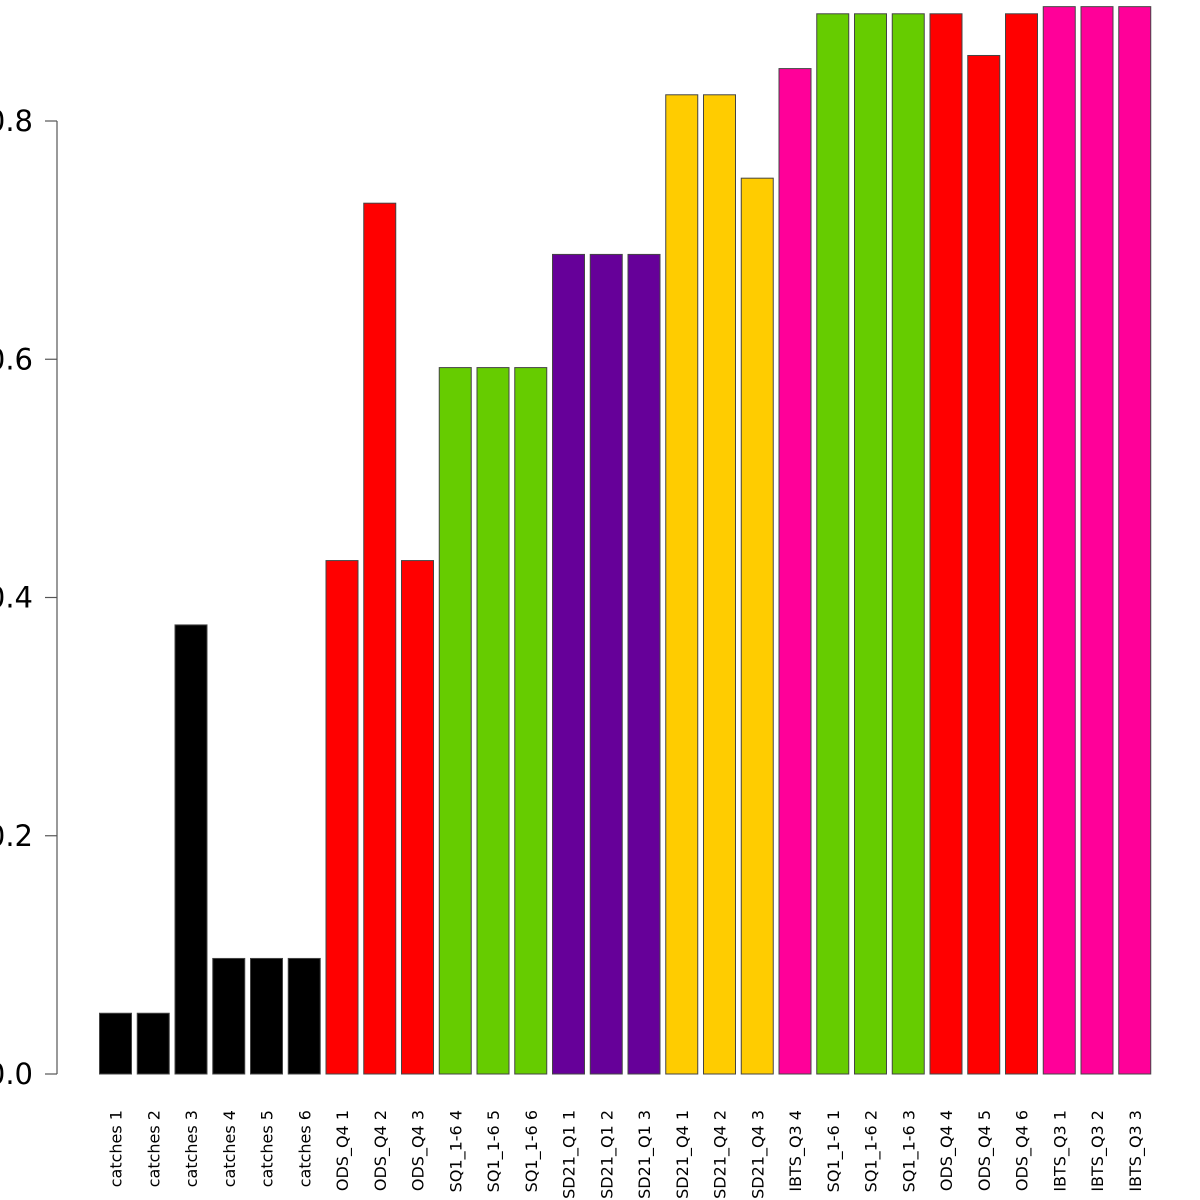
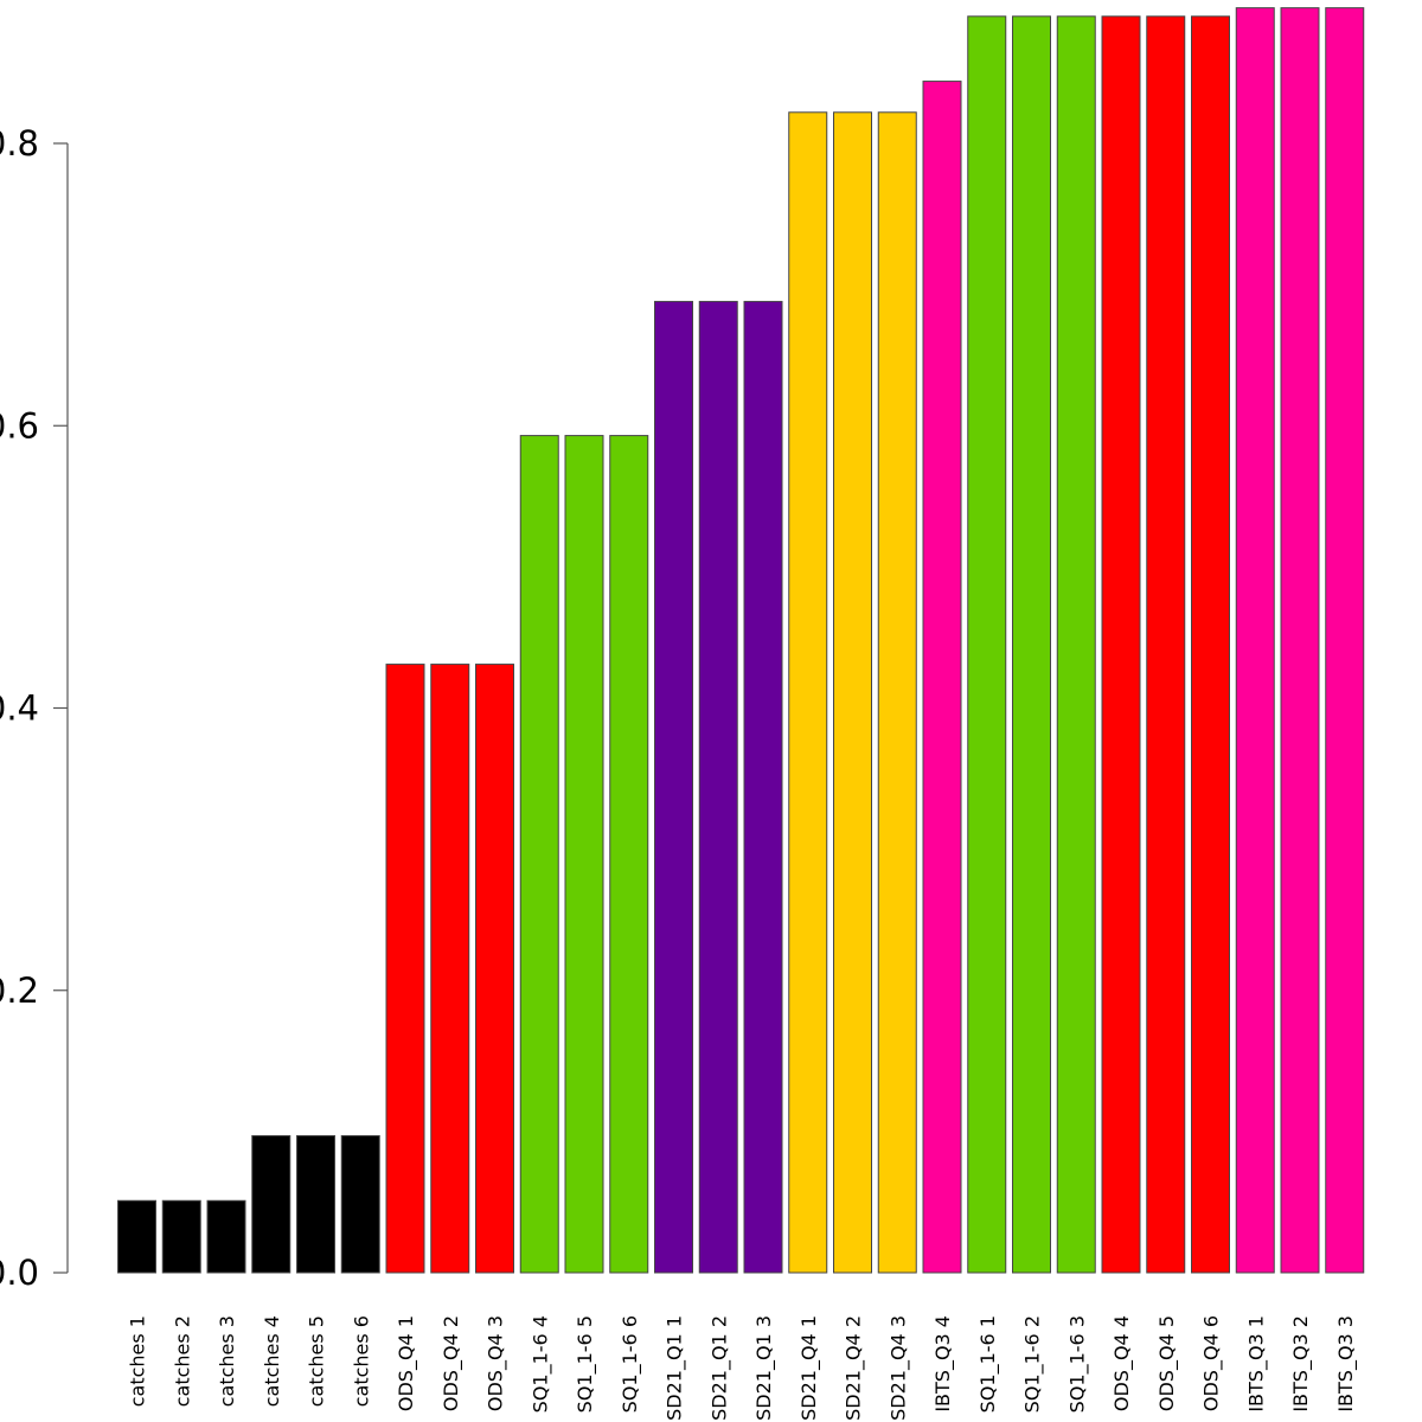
catches 3: 0.377 -> 0.051
ODS_Q4 2: 0.731 -> 0.431
SD21_Q4 3: 0.752 -> 0.822
ODS_Q4 5: 0.855 -> 0.890
